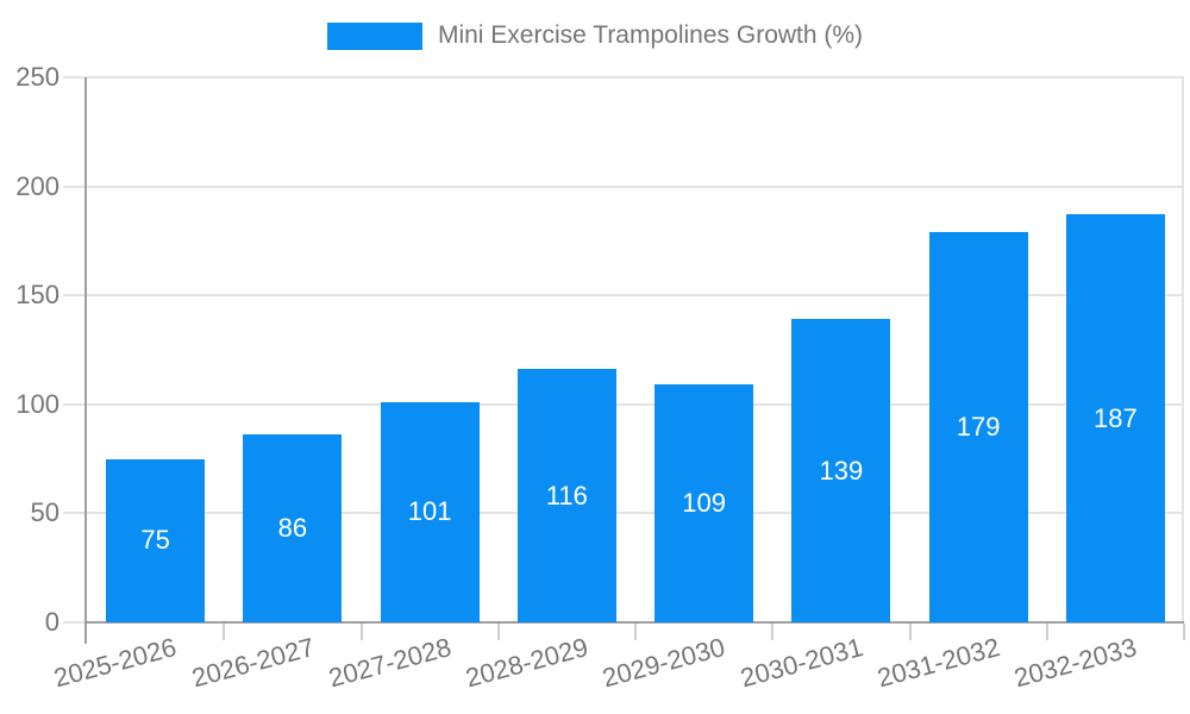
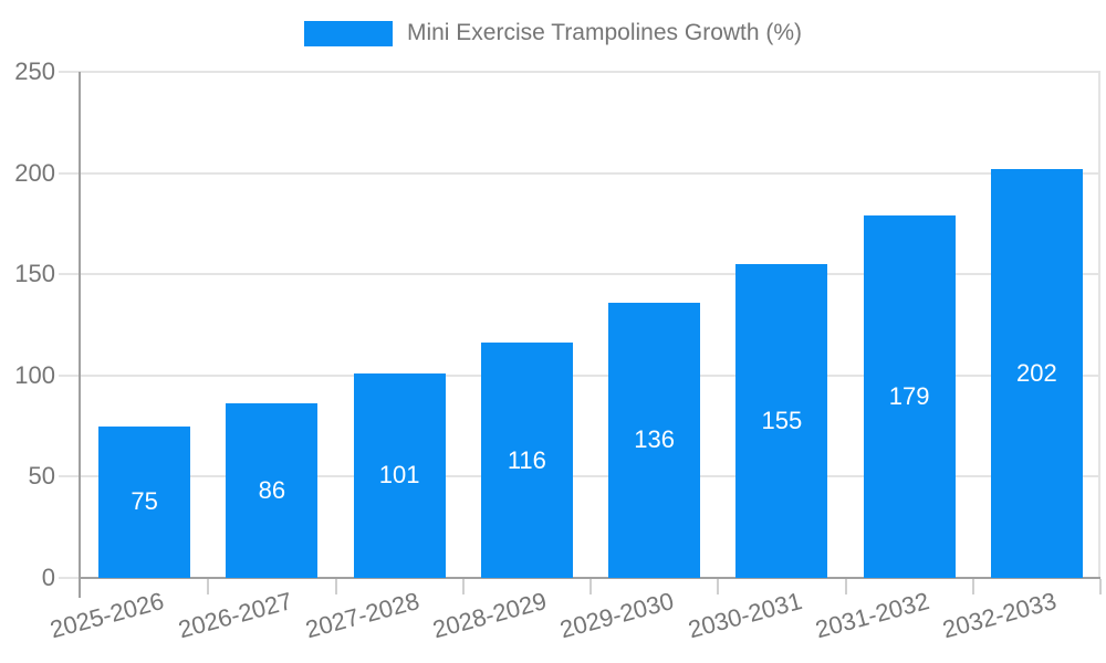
2029-2030: 109 -> 136
2030-2031: 139 -> 155
2032-2033: 187 -> 202
